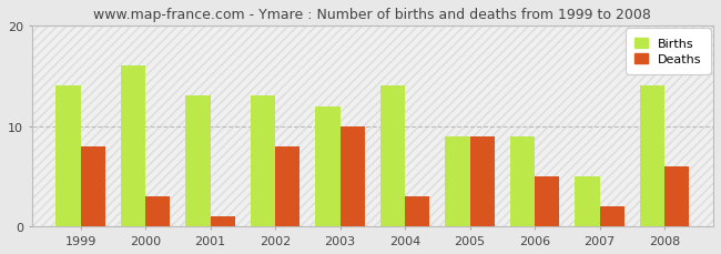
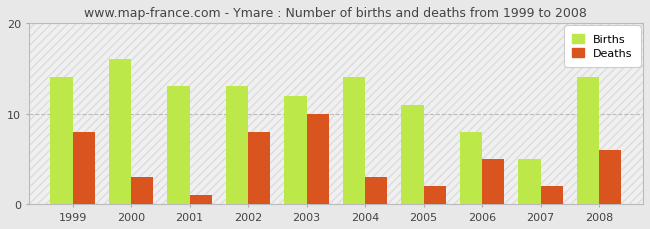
Births/2005: 9 -> 11
Deaths/2005: 9 -> 2
Births/2006: 9 -> 8
